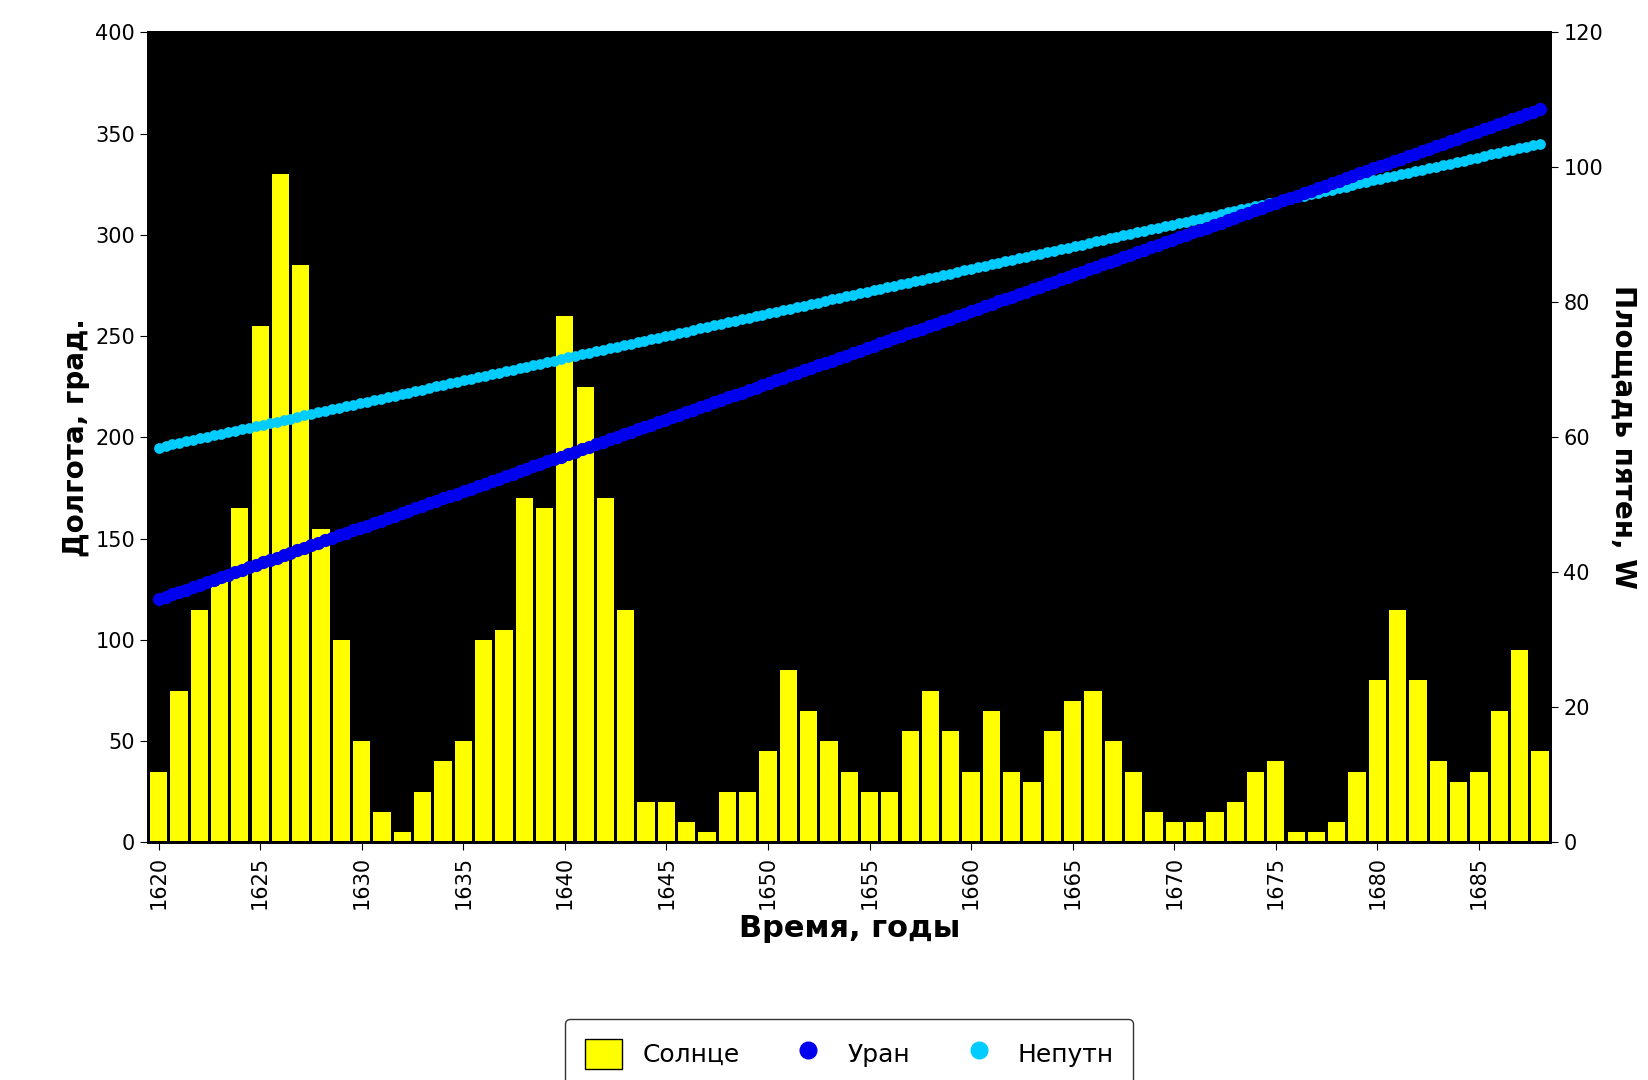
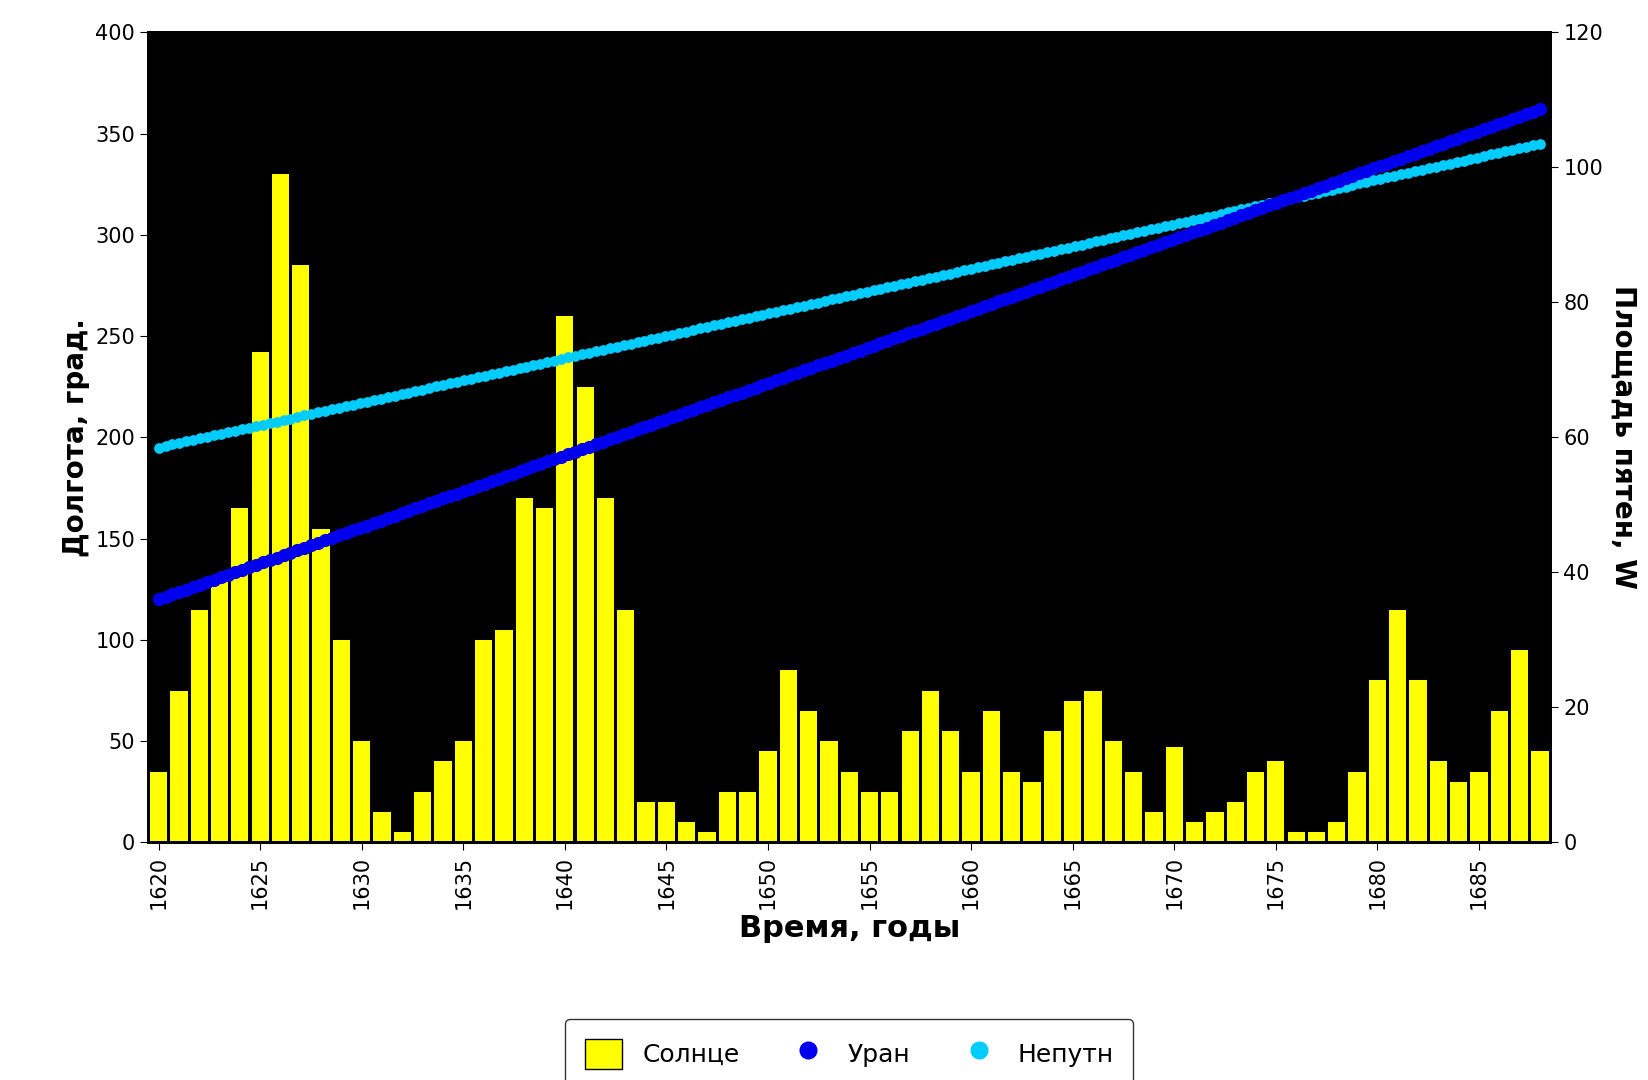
Солнце/1625: 255 -> 242
Солнце/1670: 10 -> 47
